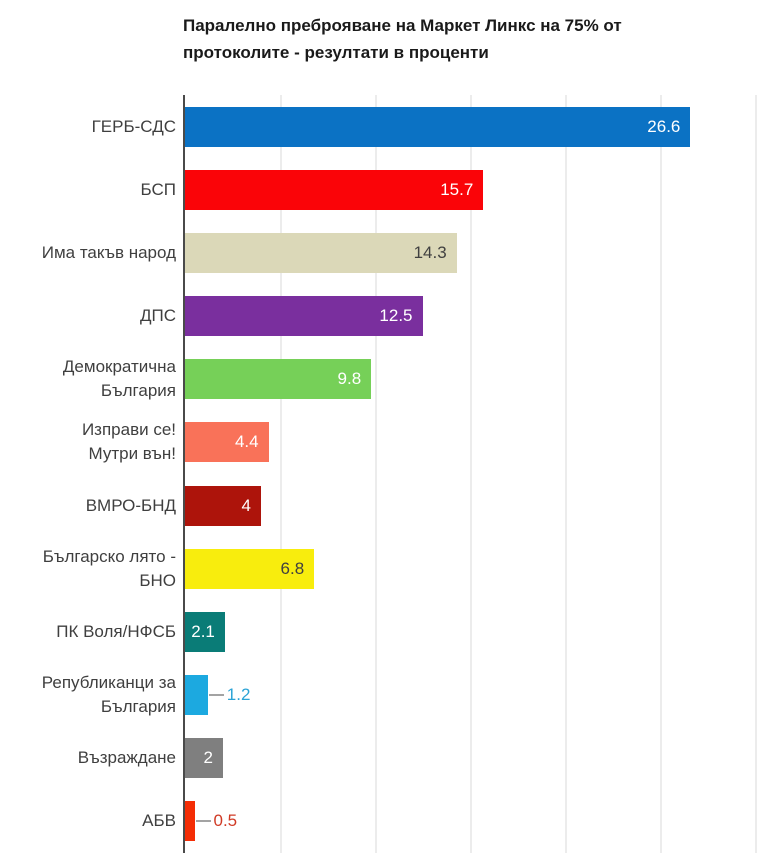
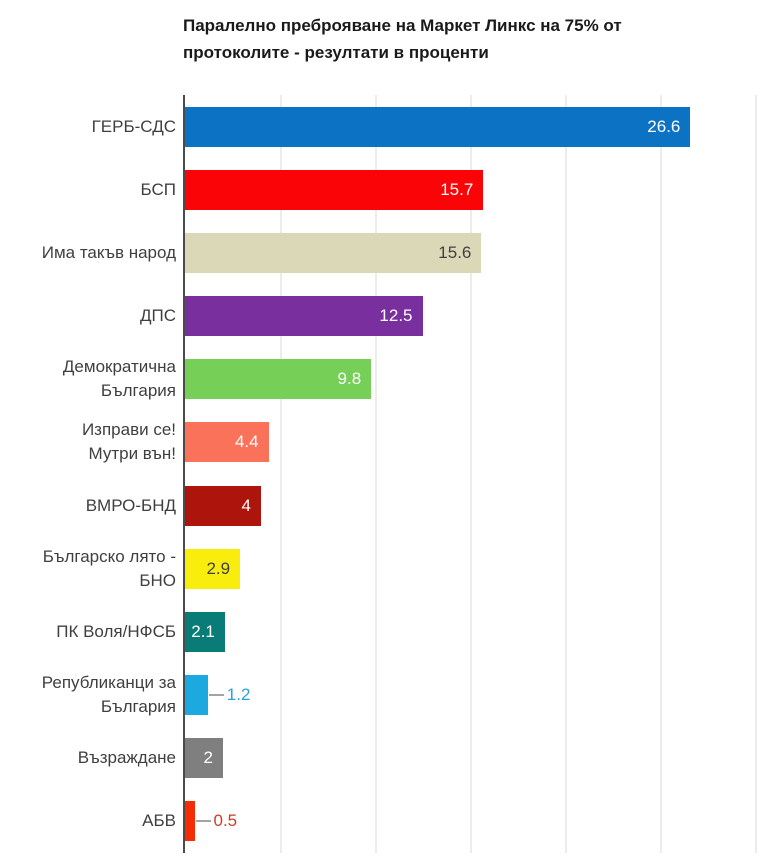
Има такъв народ: 14.3 -> 15.6
Българско лято - БНО: 6.8 -> 2.9
